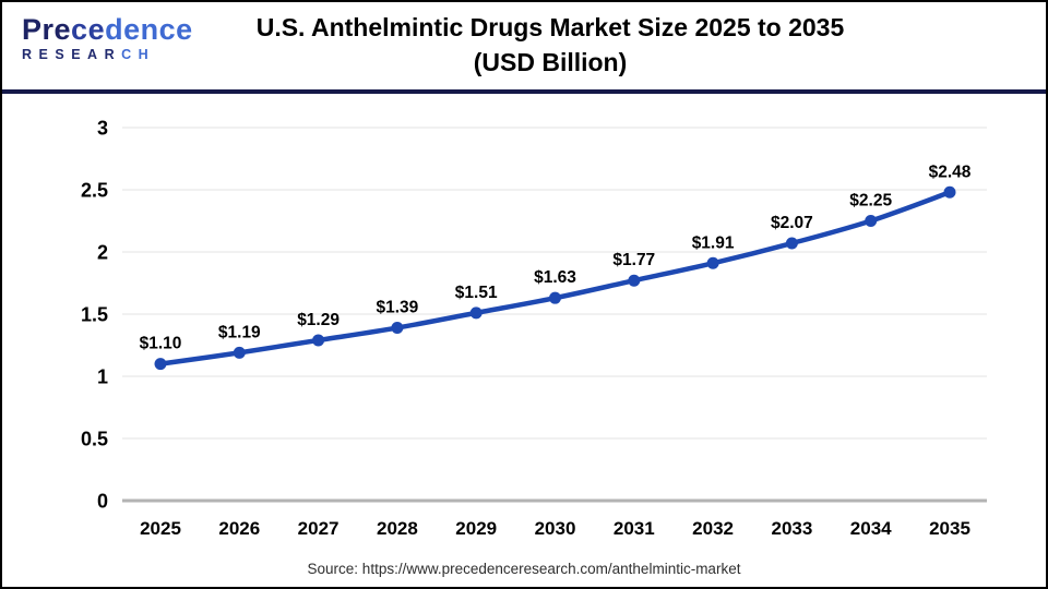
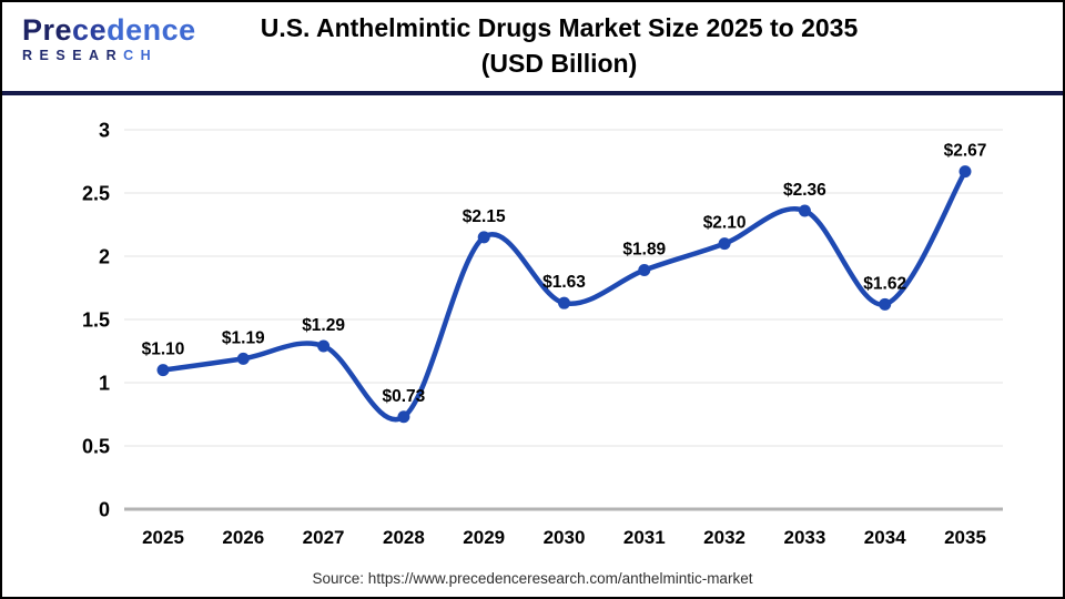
2028: $1.39 -> $0.73
2029: $1.51 -> $2.15
2031: $1.77 -> $1.89
2032: $1.91 -> $2.10
2033: $2.07 -> $2.36
2034: $2.25 -> $1.62
2035: $2.48 -> $2.67
